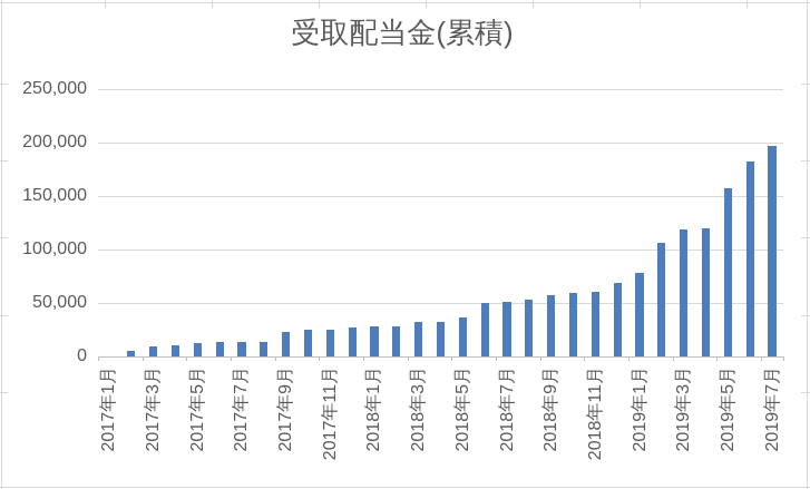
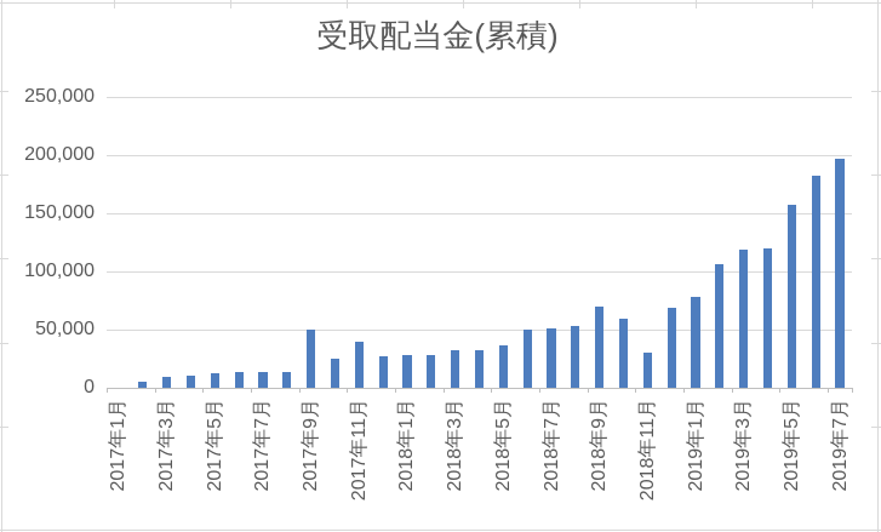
2017年9月: 20000 -> 50000
2017年11月: 20000 -> 40000
2018年9月: 60000 -> 70000
2018年11月: 60000 -> 30000
